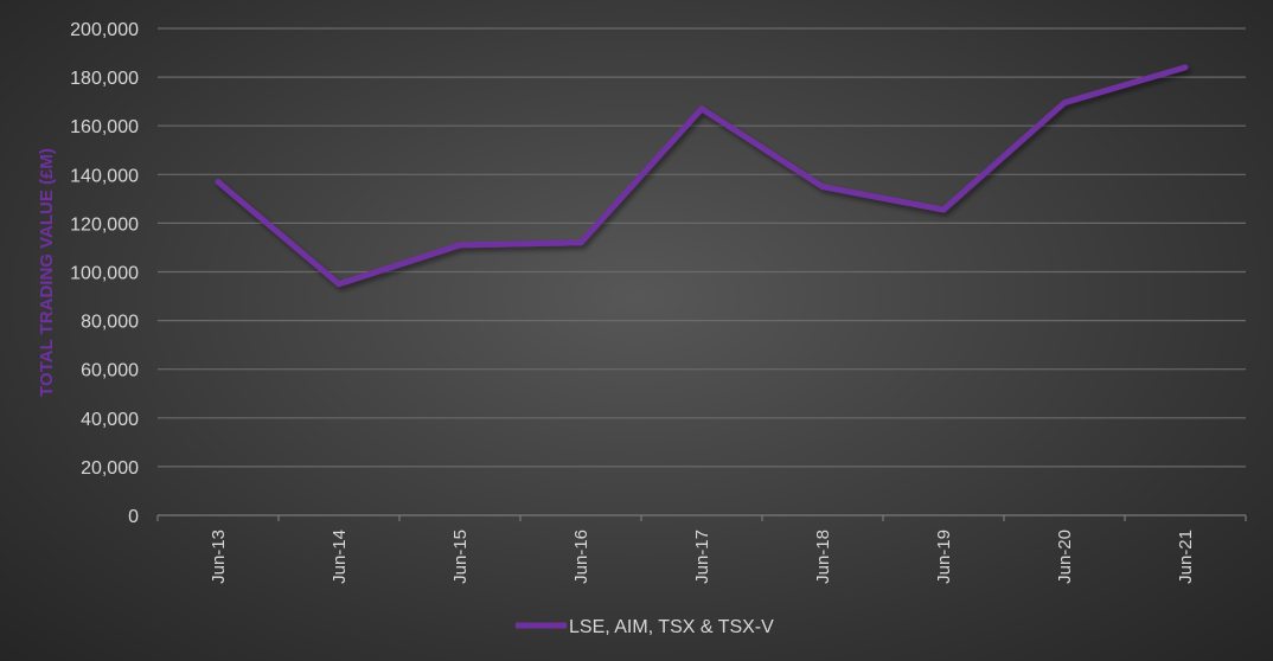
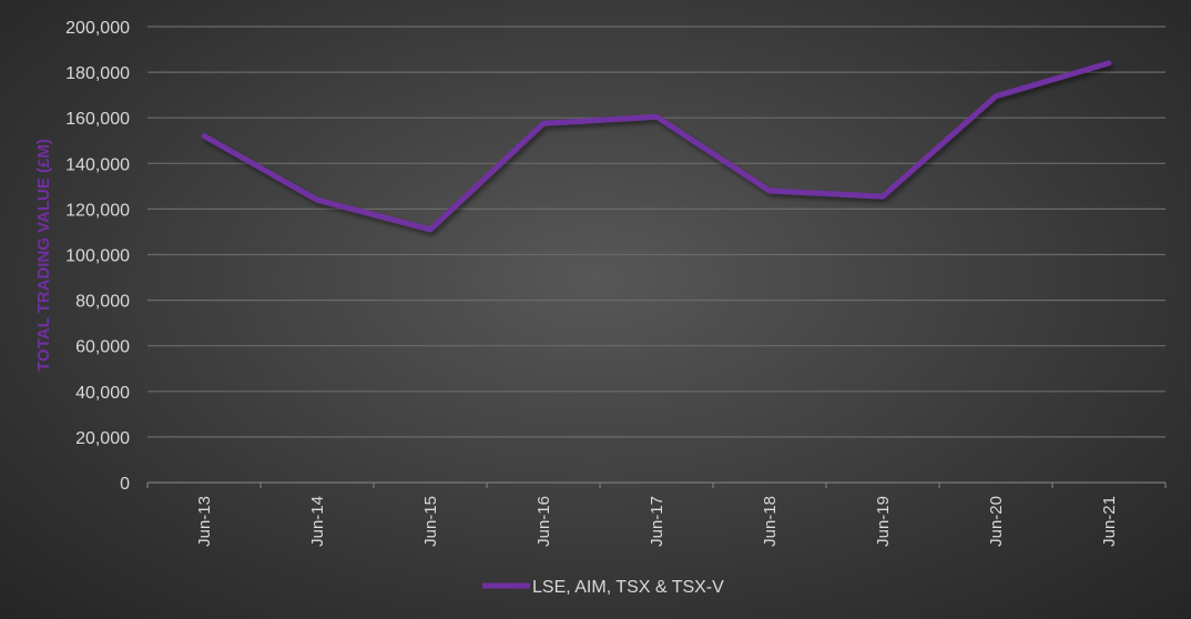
Jun-13: 137000 -> 152000
Jun-14: 95000 -> 124000
Jun-16: 112000 -> 158000
Jun-17: 167000 -> 160000
Jun-18: 135000 -> 128000
